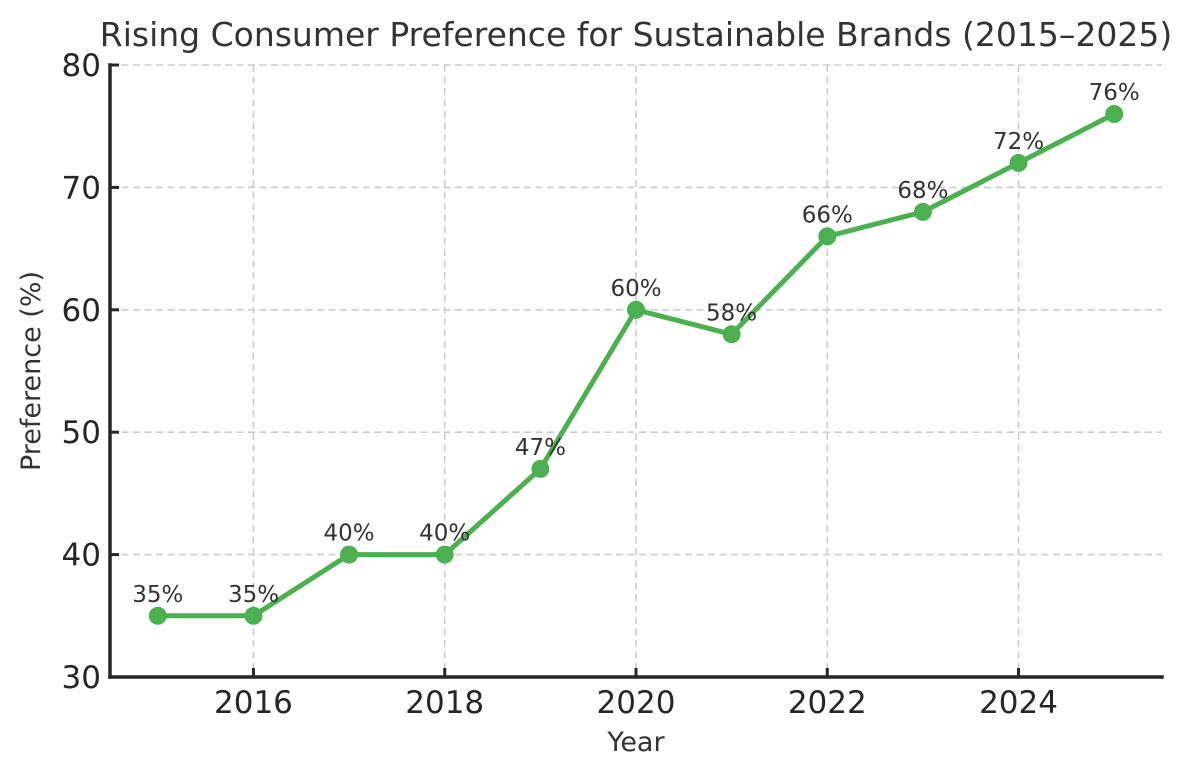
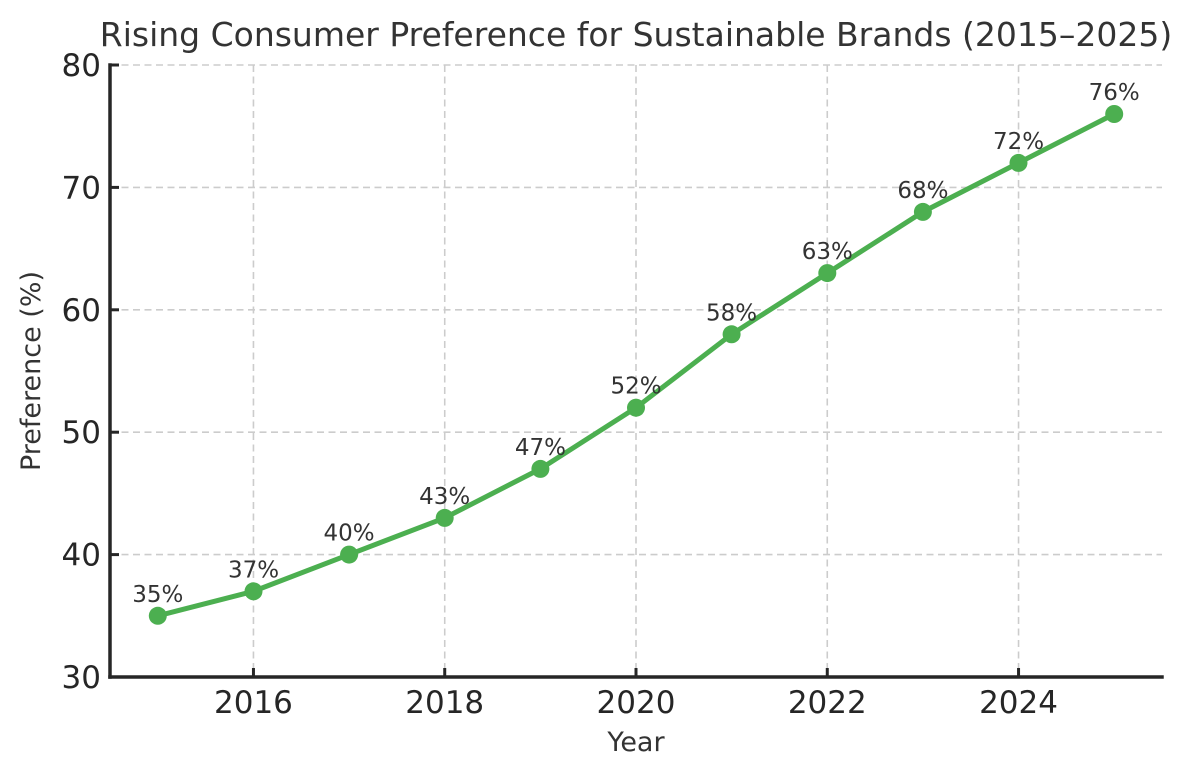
2016: 35% -> 37%
2018: 40% -> 43%
2020: 60% -> 52%
2022: 66% -> 63%
